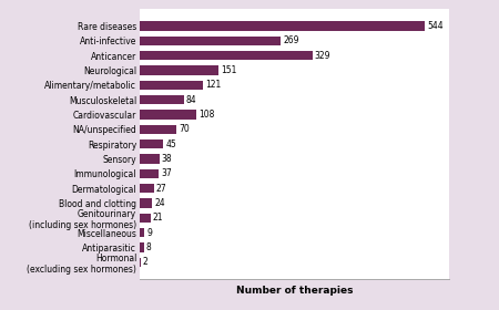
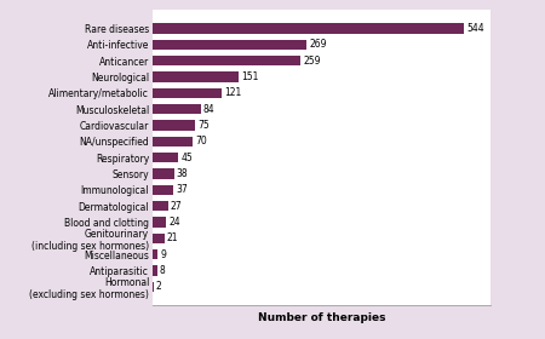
Anticancer: 329 -> 259
Cardiovascular: 108 -> 75
